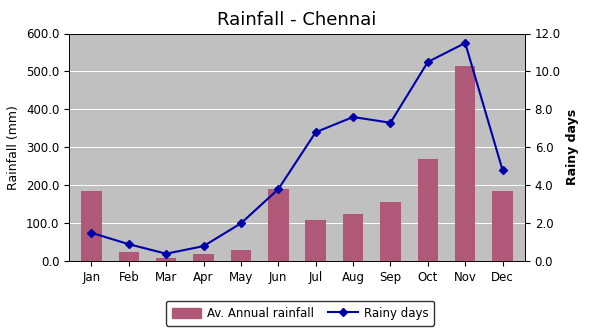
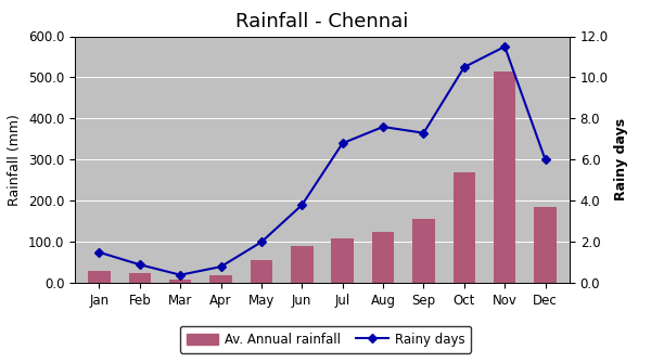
Av. Annual rainfall/Jan: 185 -> 30
Av. Annual rainfall/May: 30 -> 55
Av. Annual rainfall/Jun: 190 -> 90
Rainy days/Dec: 4.8 -> 6.0
